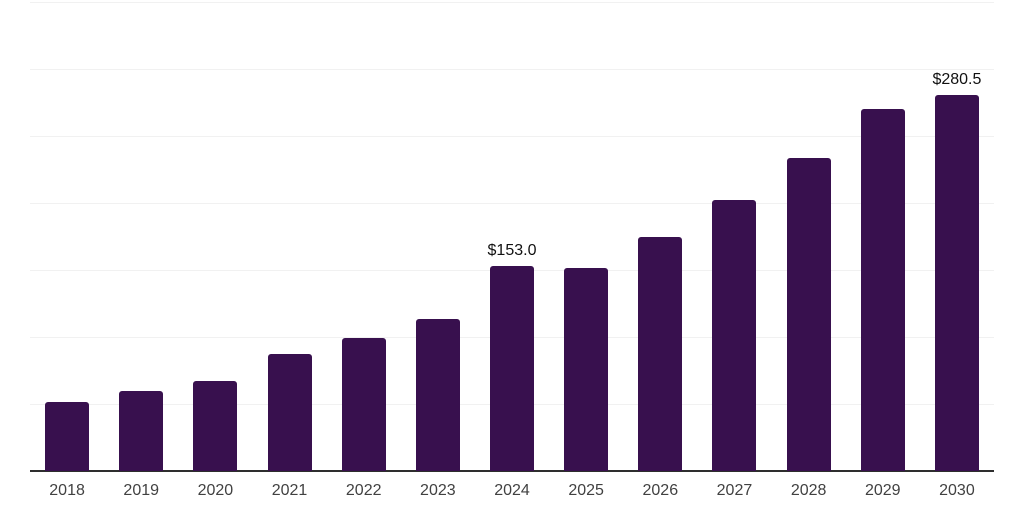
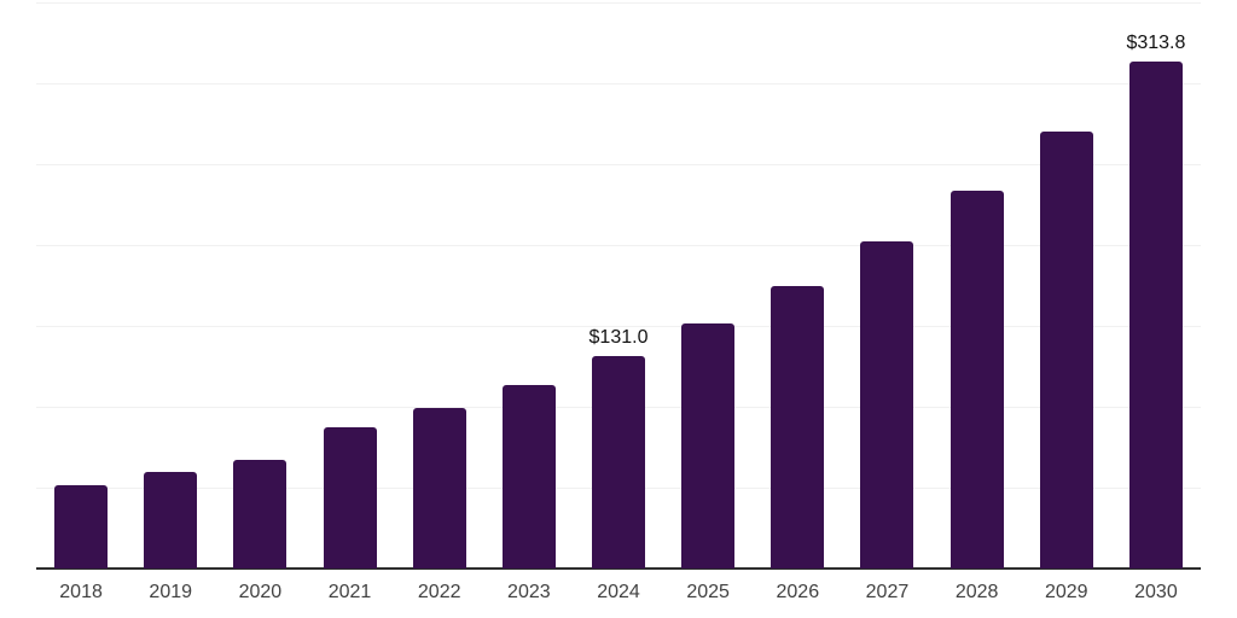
2024: $153.0 -> $131.0
2030: $280.5 -> $313.8
